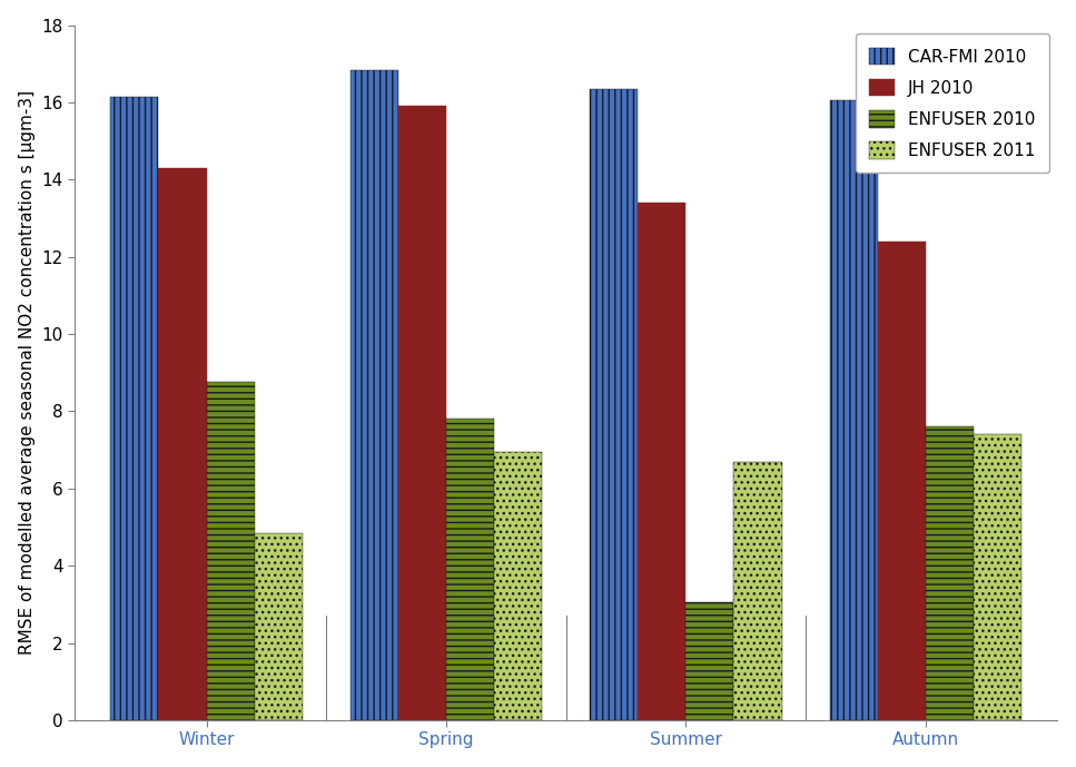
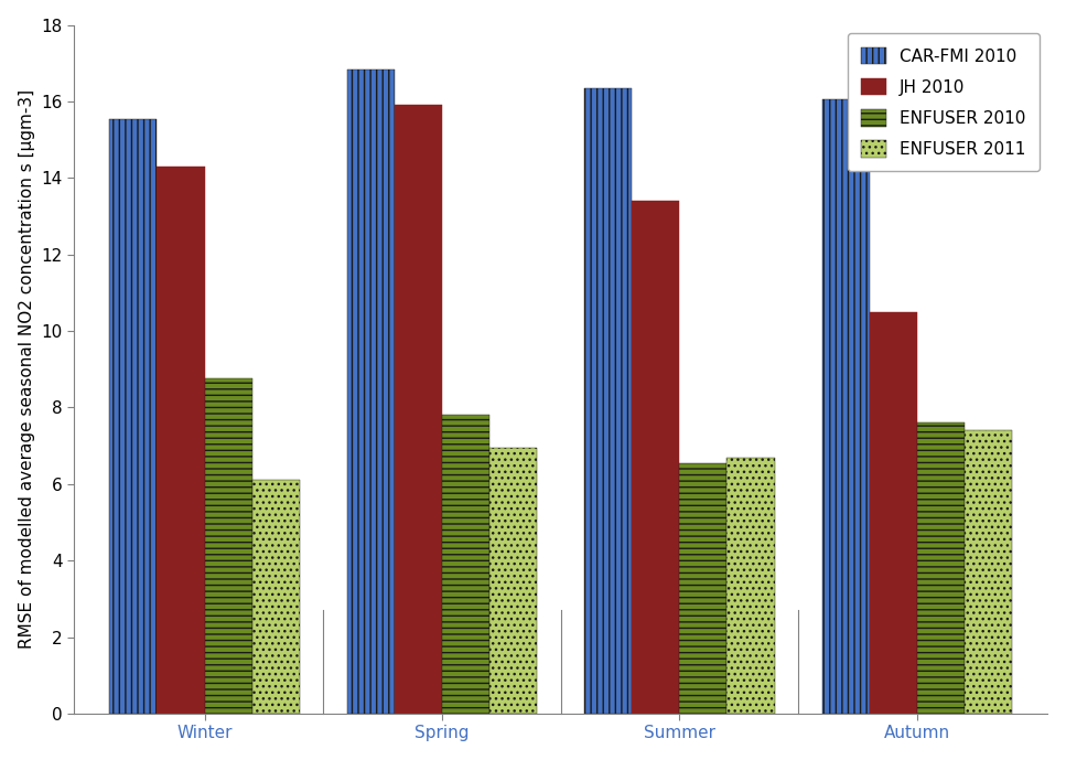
CAR-FMI 2010/Winter: 16.15 -> 15.55
ENFUSER 2011/Winter: 4.85 -> 6.10
ENFUSER 2010/Summer: 3.05 -> 6.55
JH 2010/Autumn: 12.4 -> 10.5
